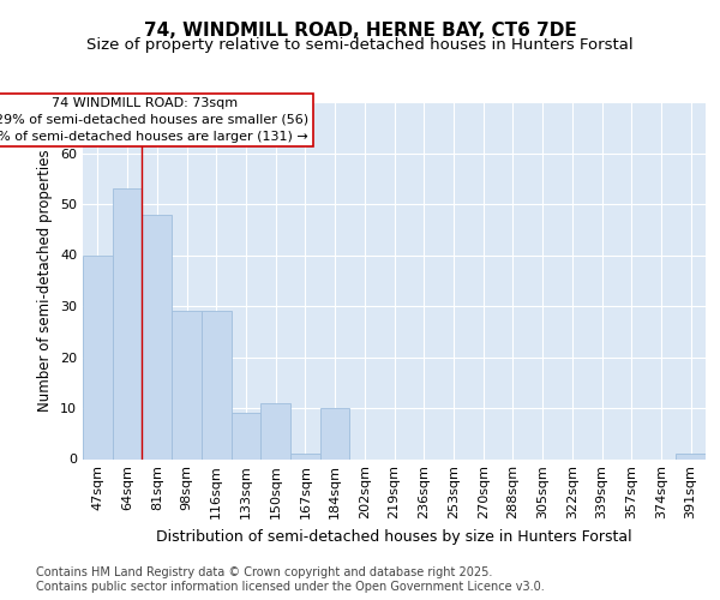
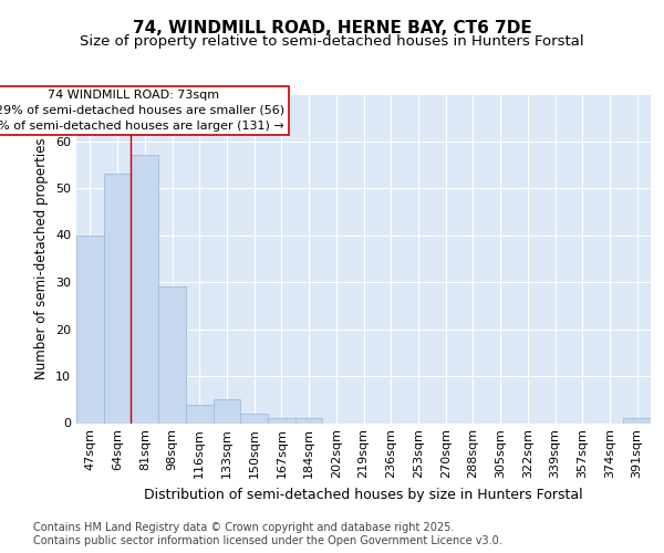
81sqm: 48 -> 57
116sqm: 29 -> 4
133sqm: 9 -> 5
150sqm: 11 -> 2
184sqm: 10 -> 1
